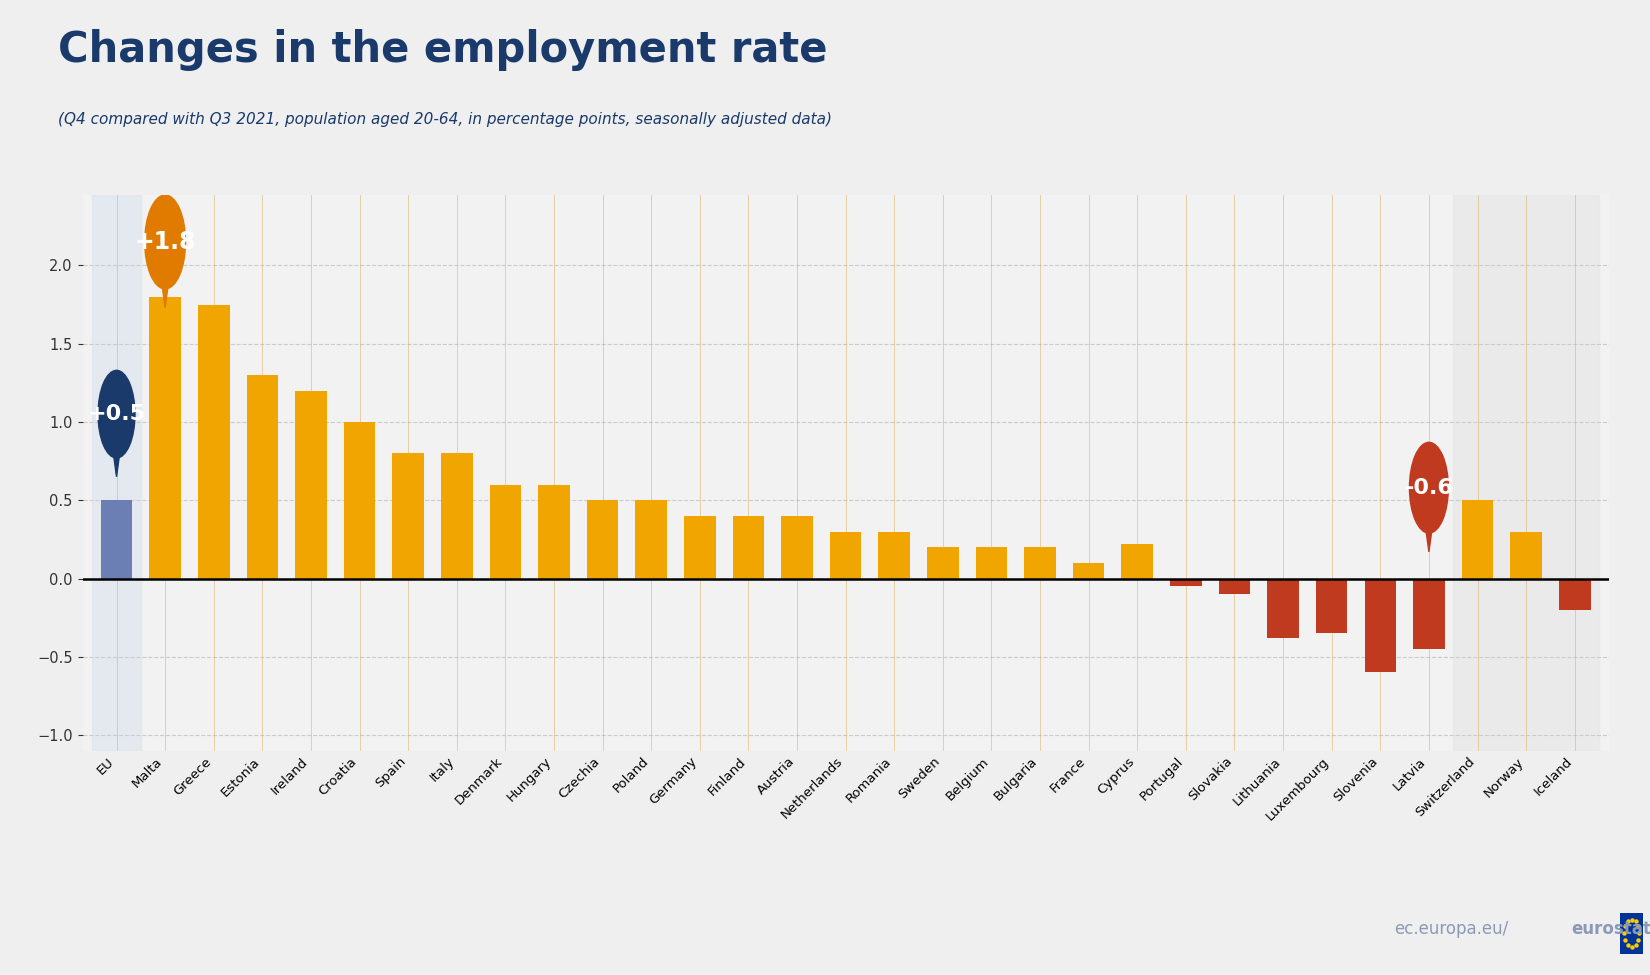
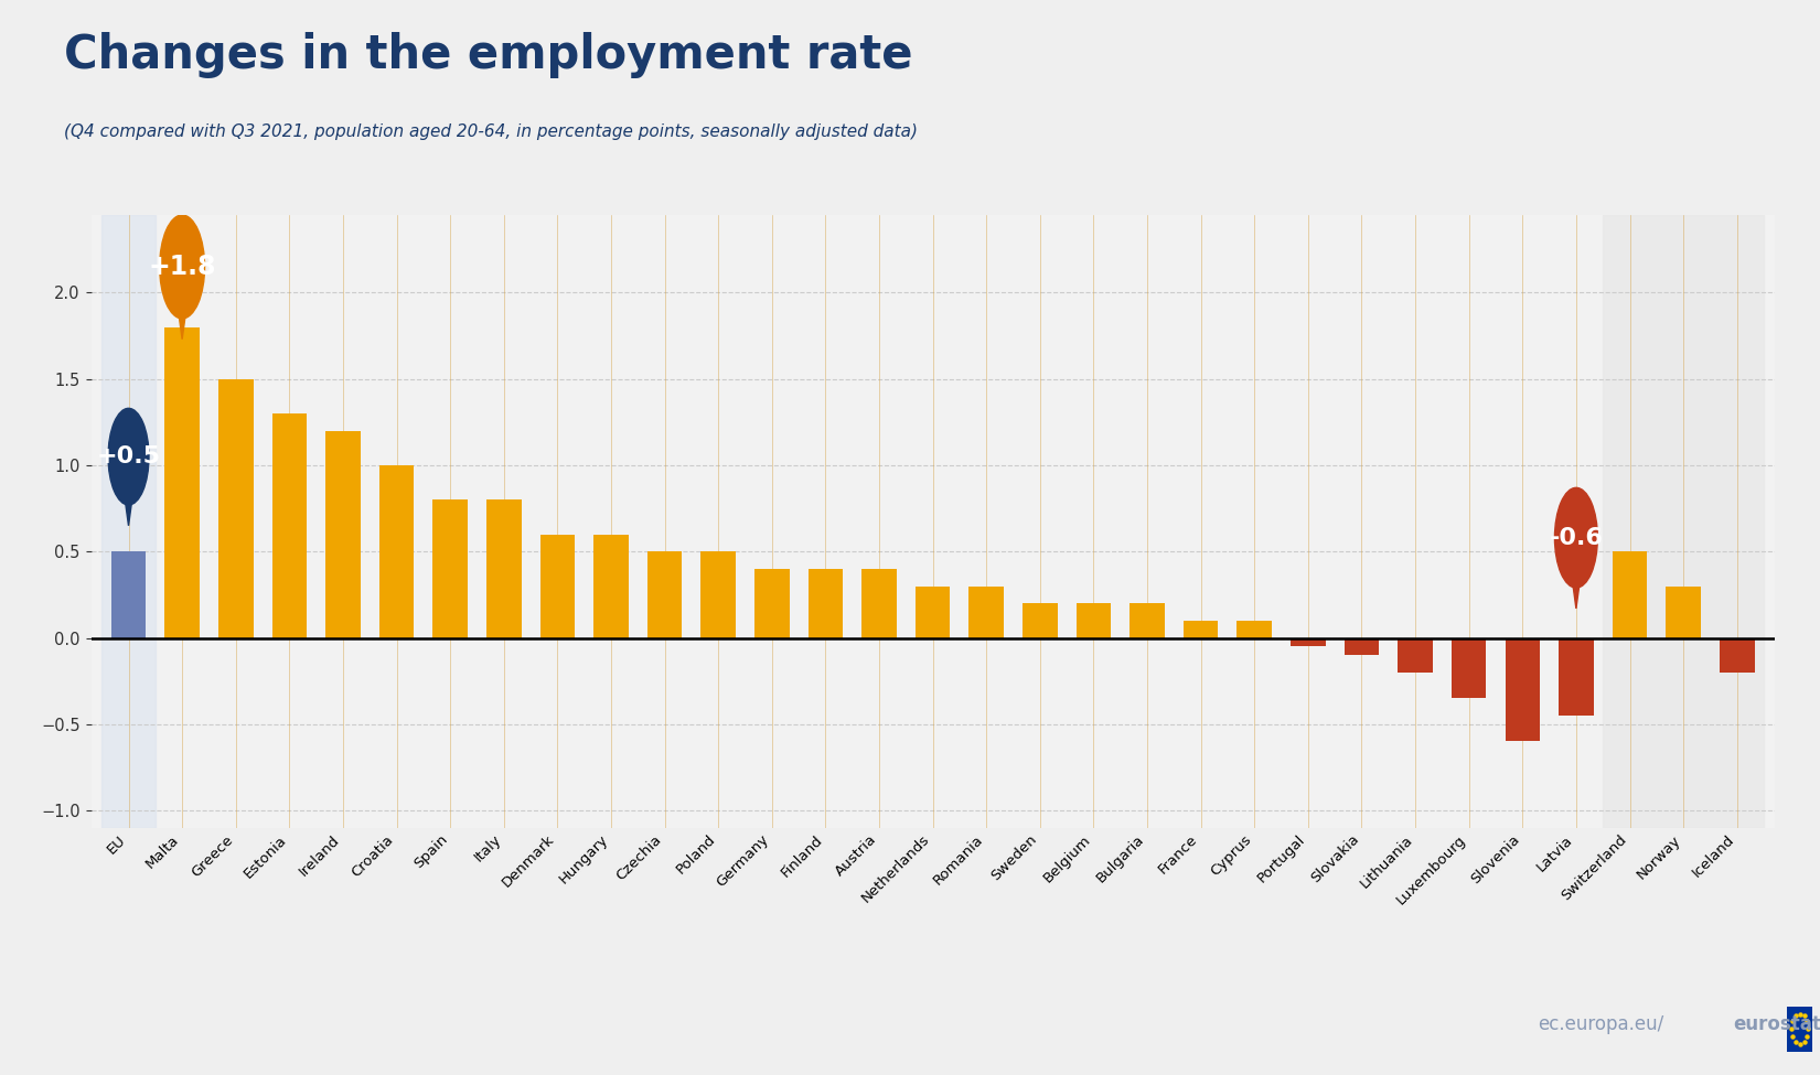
Greece: 1.75 -> 1.50
Cyprus: 0.22 -> 0.10
Lithuania: -0.38 -> -0.20
